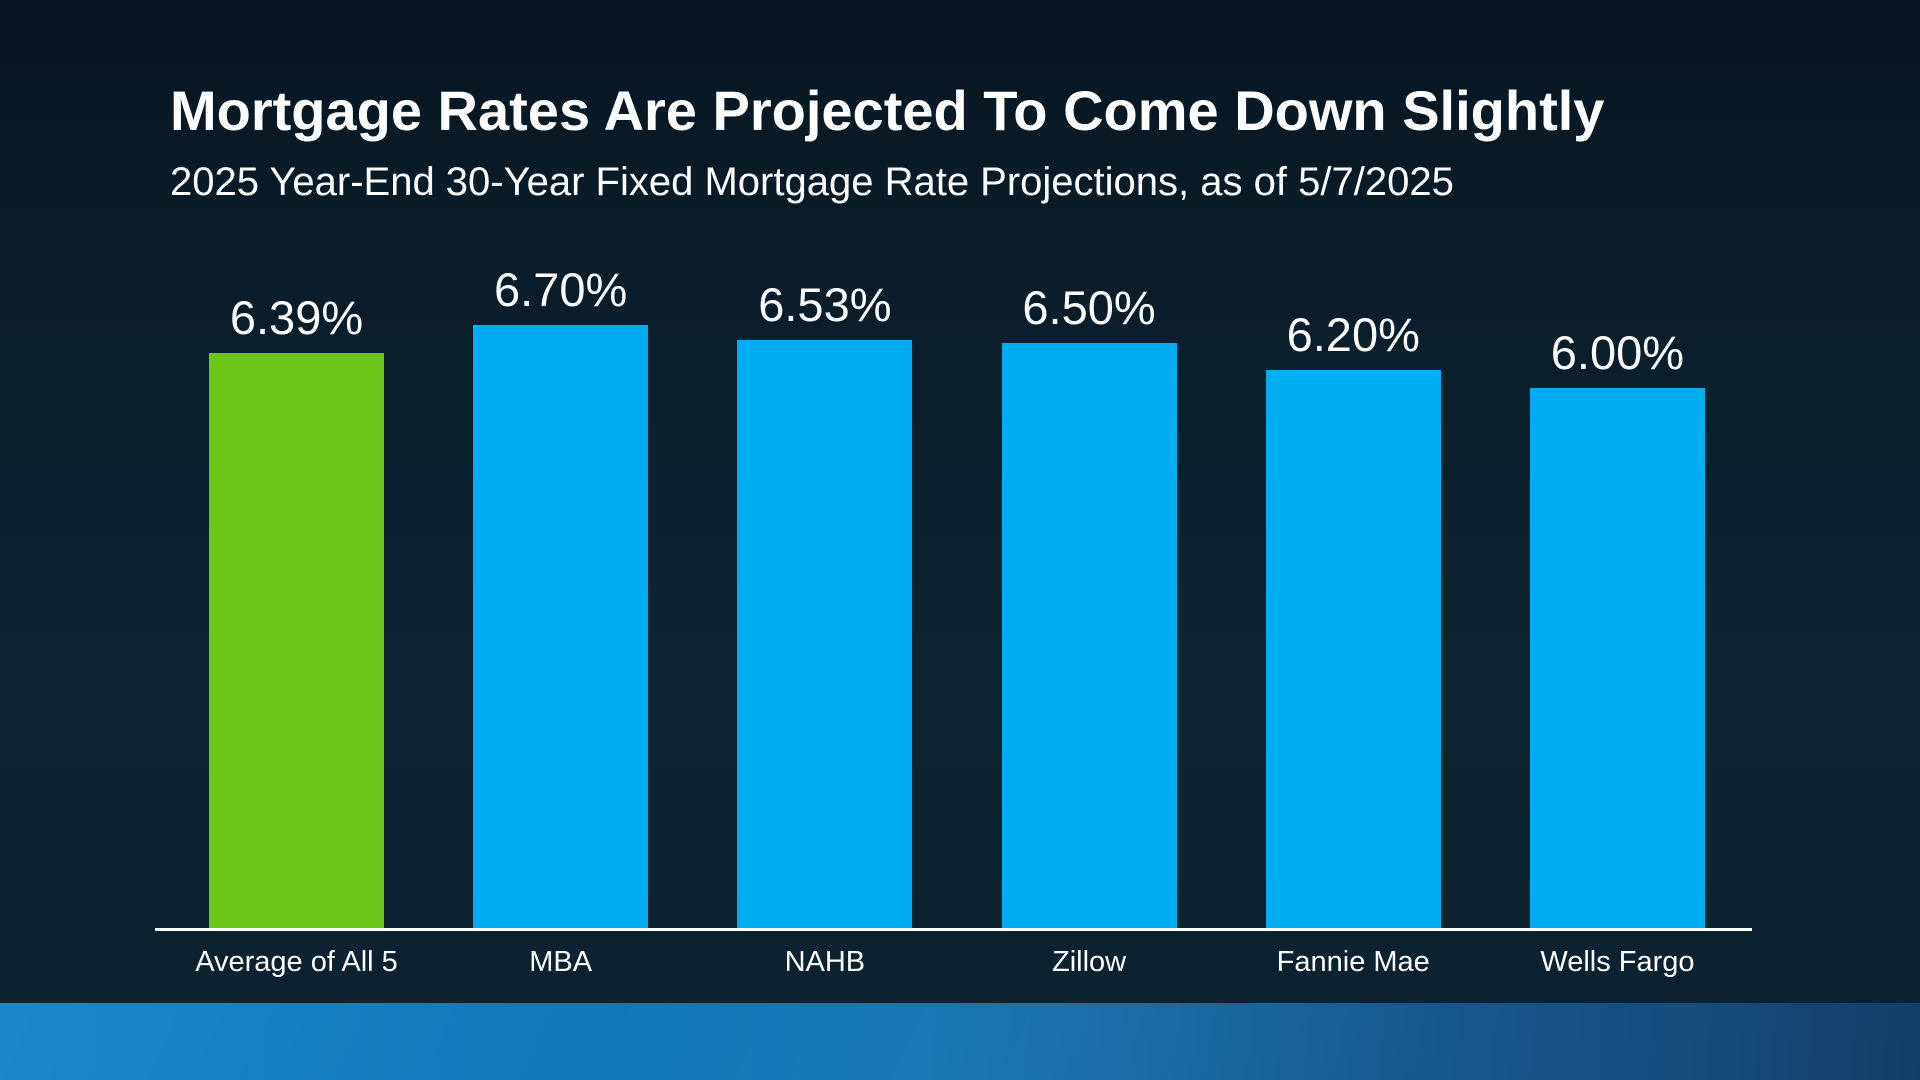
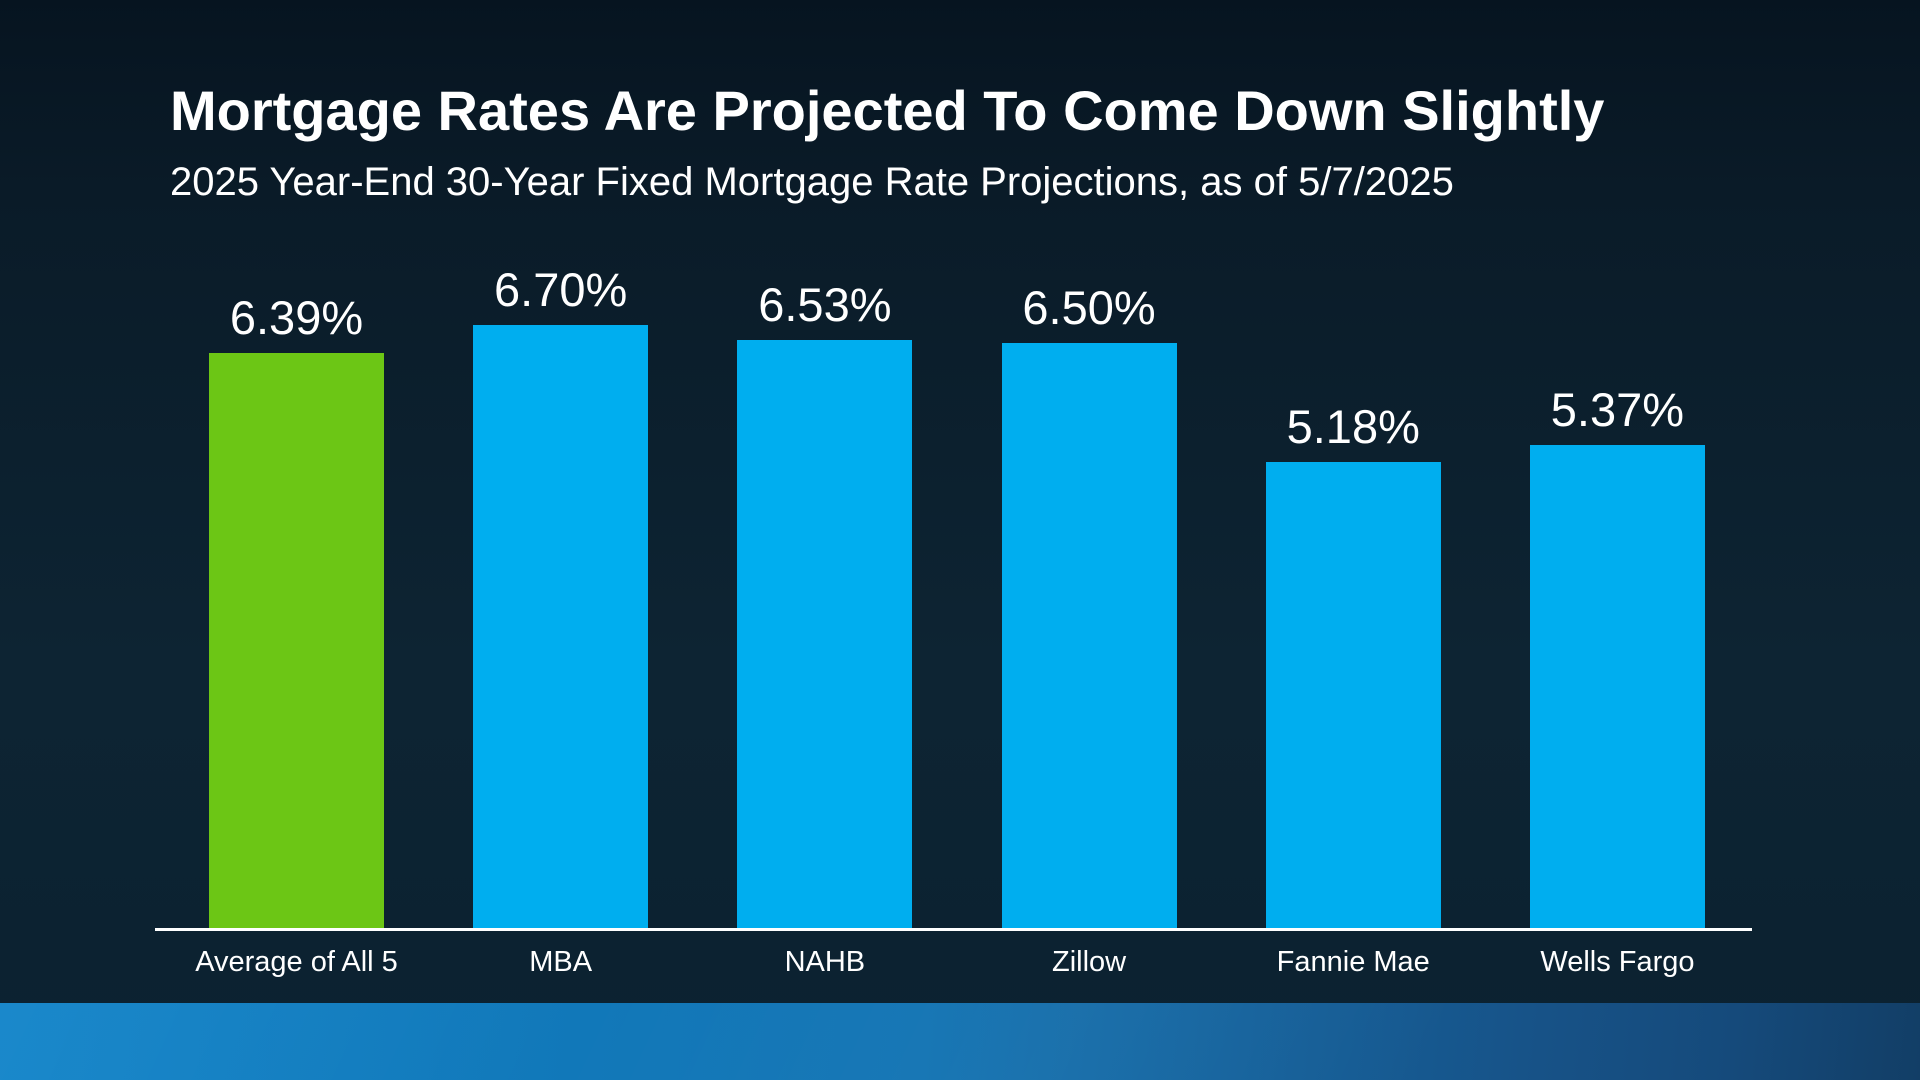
Fannie Mae: 6.20% -> 5.18%
Wells Fargo: 6.00% -> 5.37%
